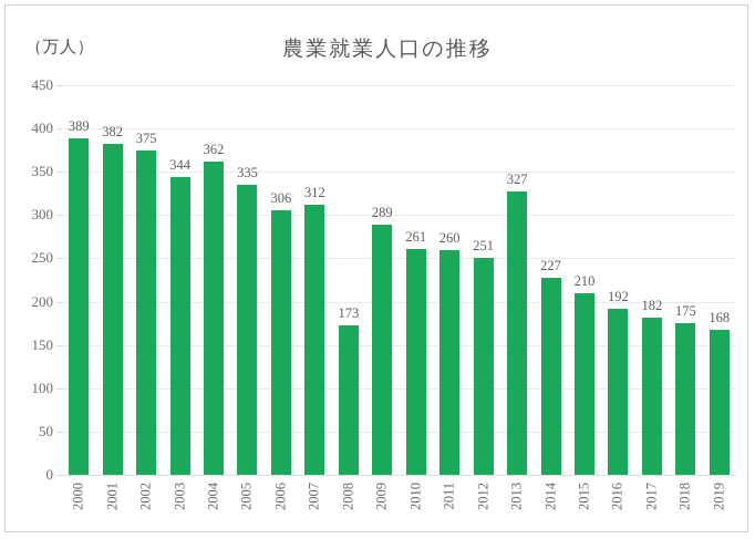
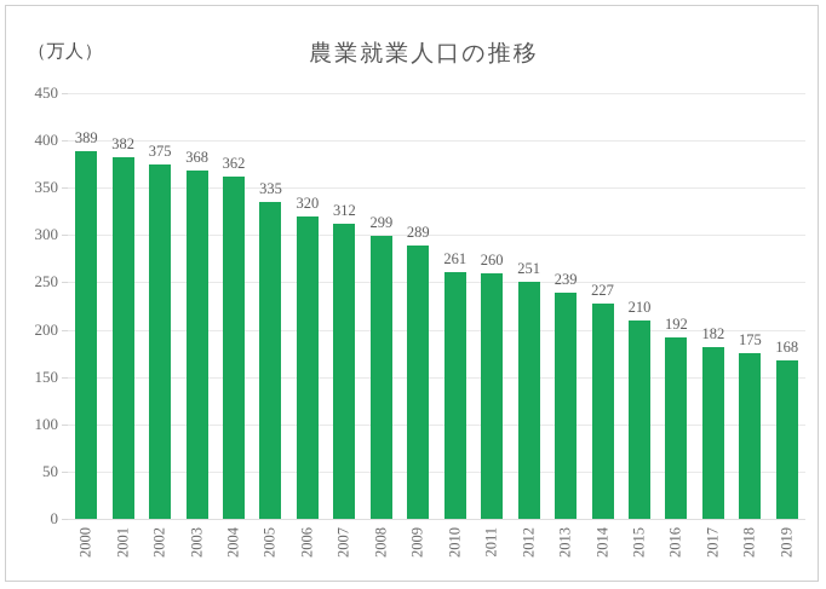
2003: 344 -> 368
2006: 306 -> 320
2008: 173 -> 299
2013: 327 -> 239
